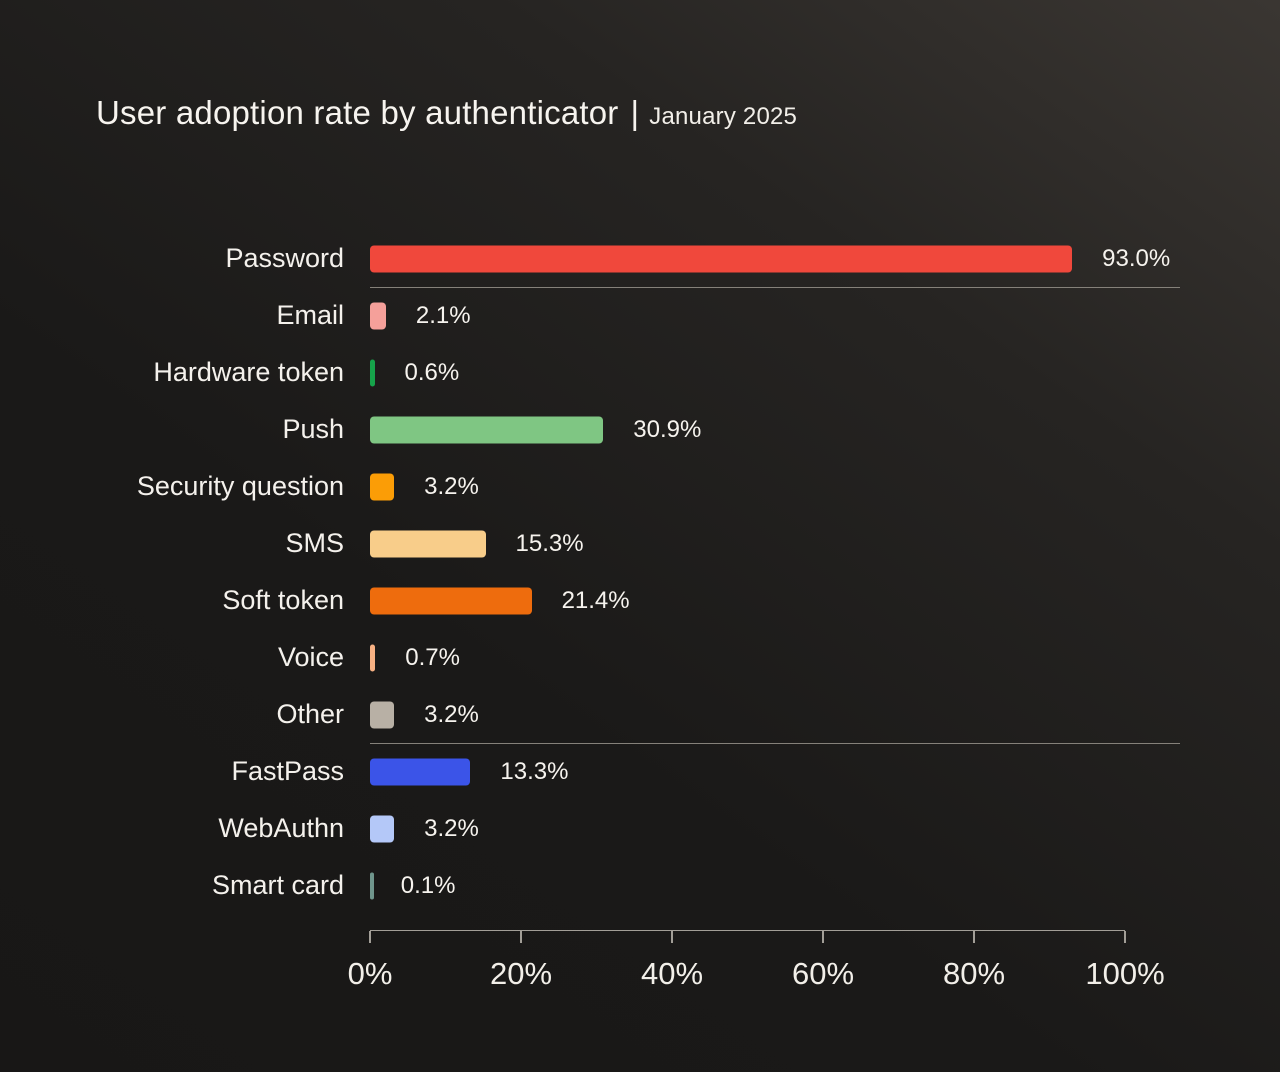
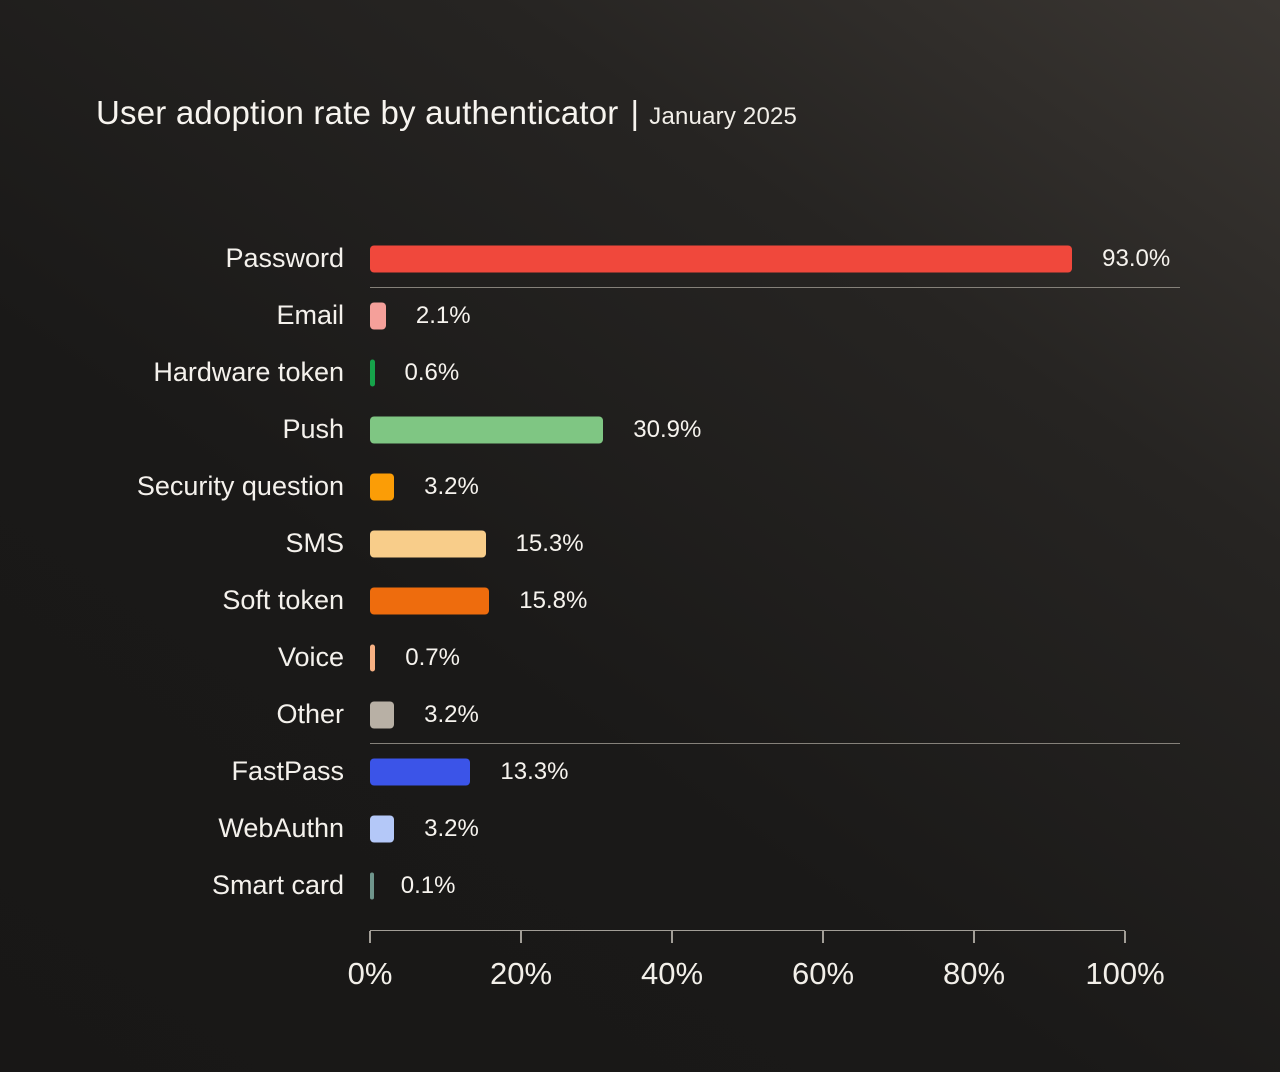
Soft token: 21.4% -> 15.8%
